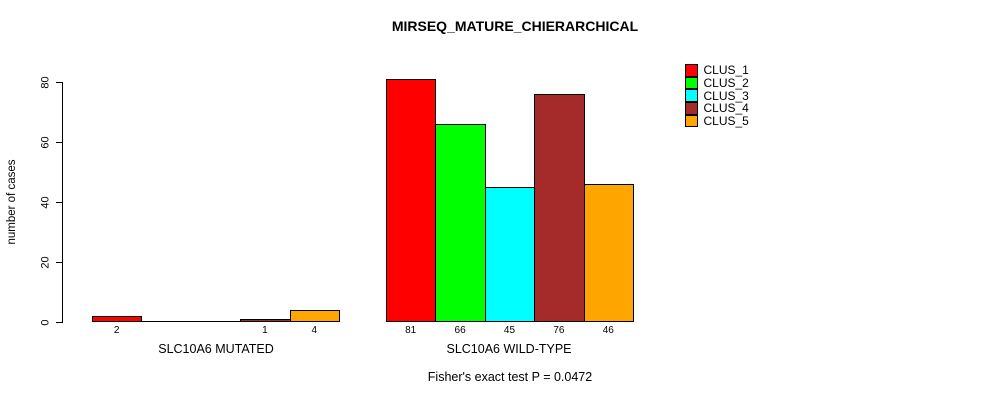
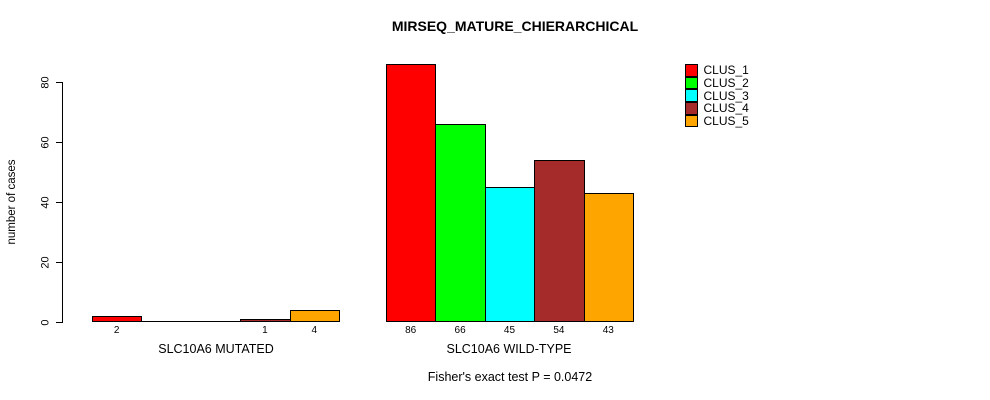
CLUS_1/SLC10A6 WILD-TYPE: 81 -> 86
CLUS_4/SLC10A6 WILD-TYPE: 76 -> 54
CLUS_5/SLC10A6 WILD-TYPE: 46 -> 43
